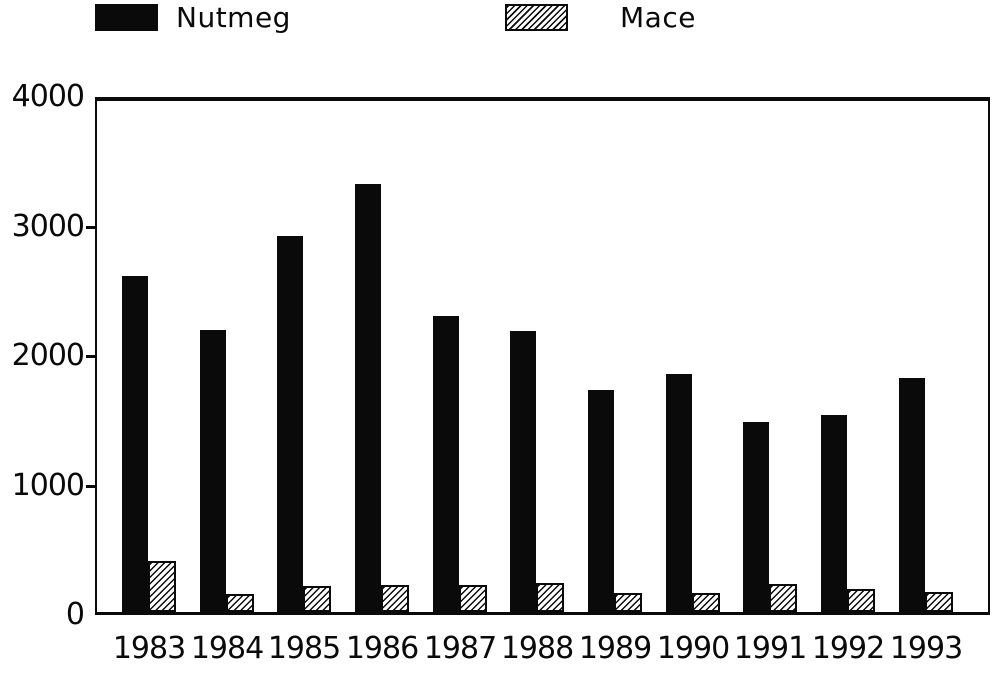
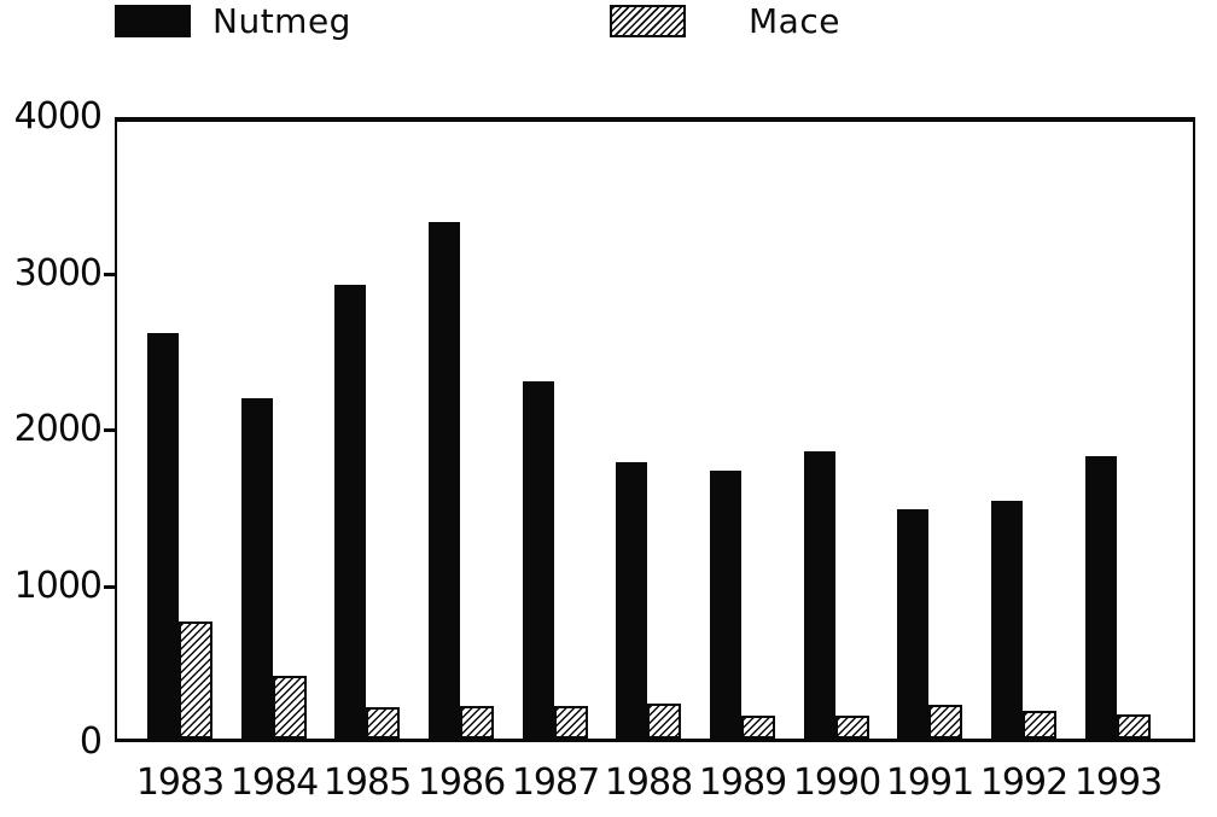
Mace/1983: 400 -> 760
Mace/1984: 140 -> 410
Nutmeg/1988: 2200 -> 1790
